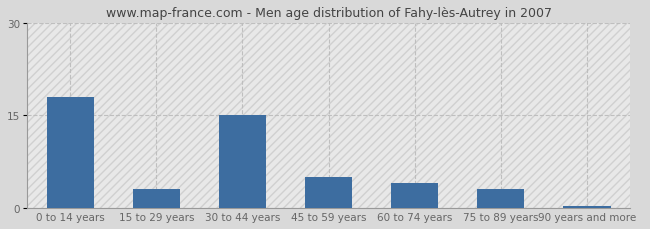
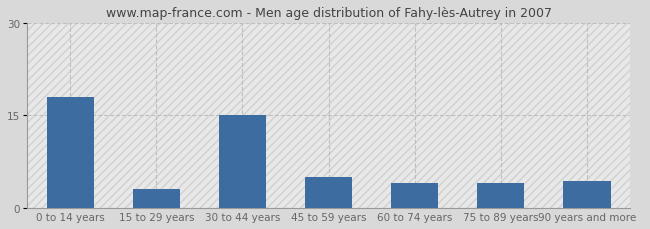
75 to 89 years: 3.0 -> 4.0
90 years and more: 0.3 -> 4.4
